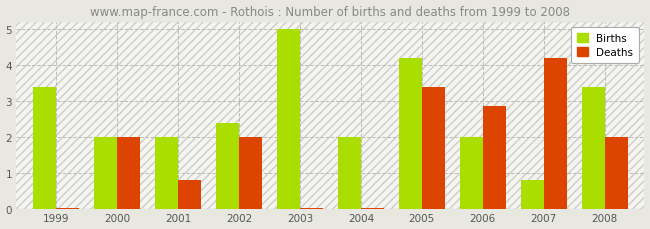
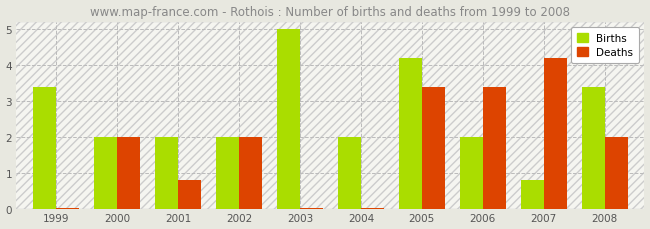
Births/2002: 2.4 -> 2.0
Deaths/2006: 2.85 -> 3.40
